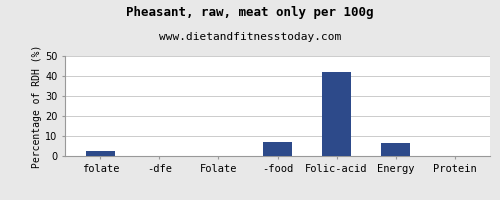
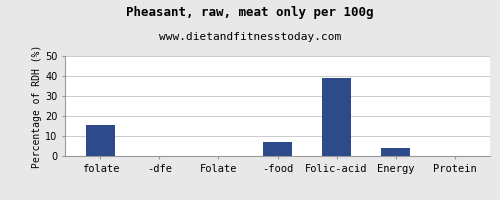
folate: 2.5 -> 15.5
Folic-acid: 42.0 -> 39.0
Energy: 6.5 -> 4.0
